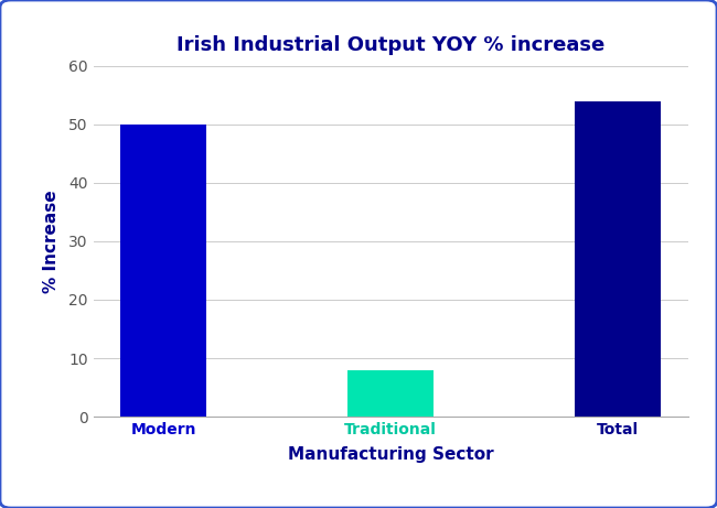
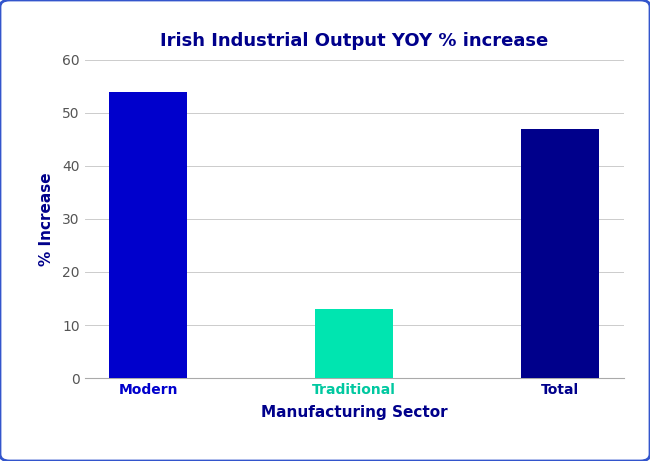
Modern: 50 -> 54
Traditional: 8 -> 13
Total: 54 -> 47
